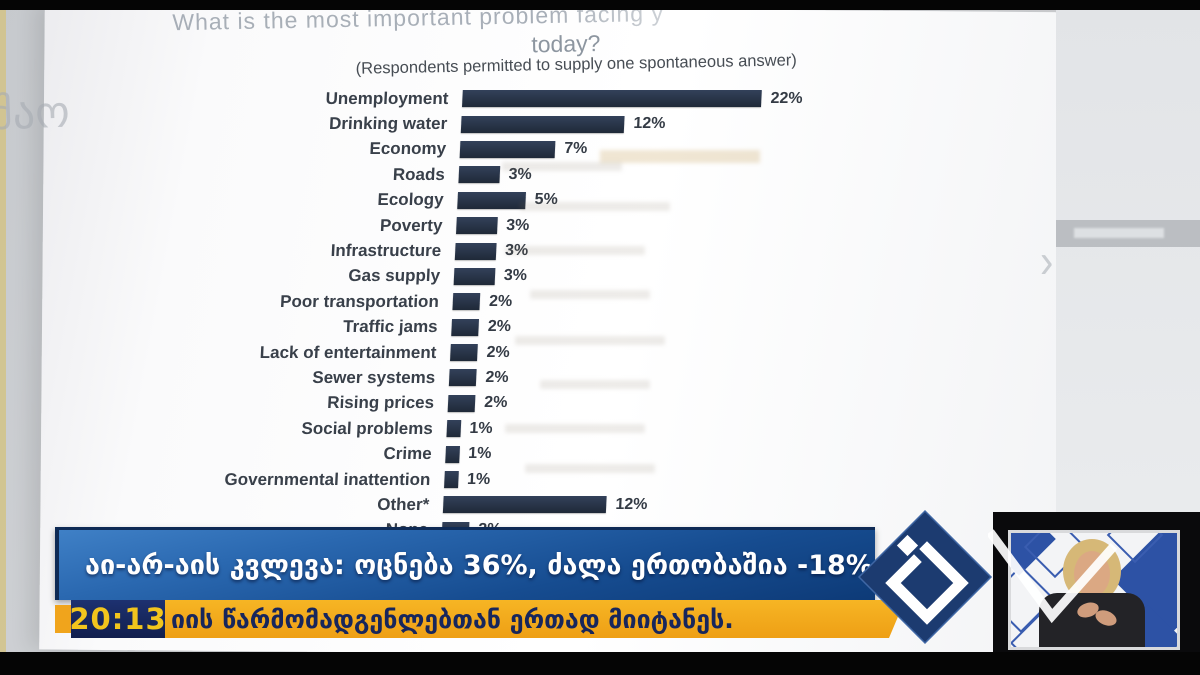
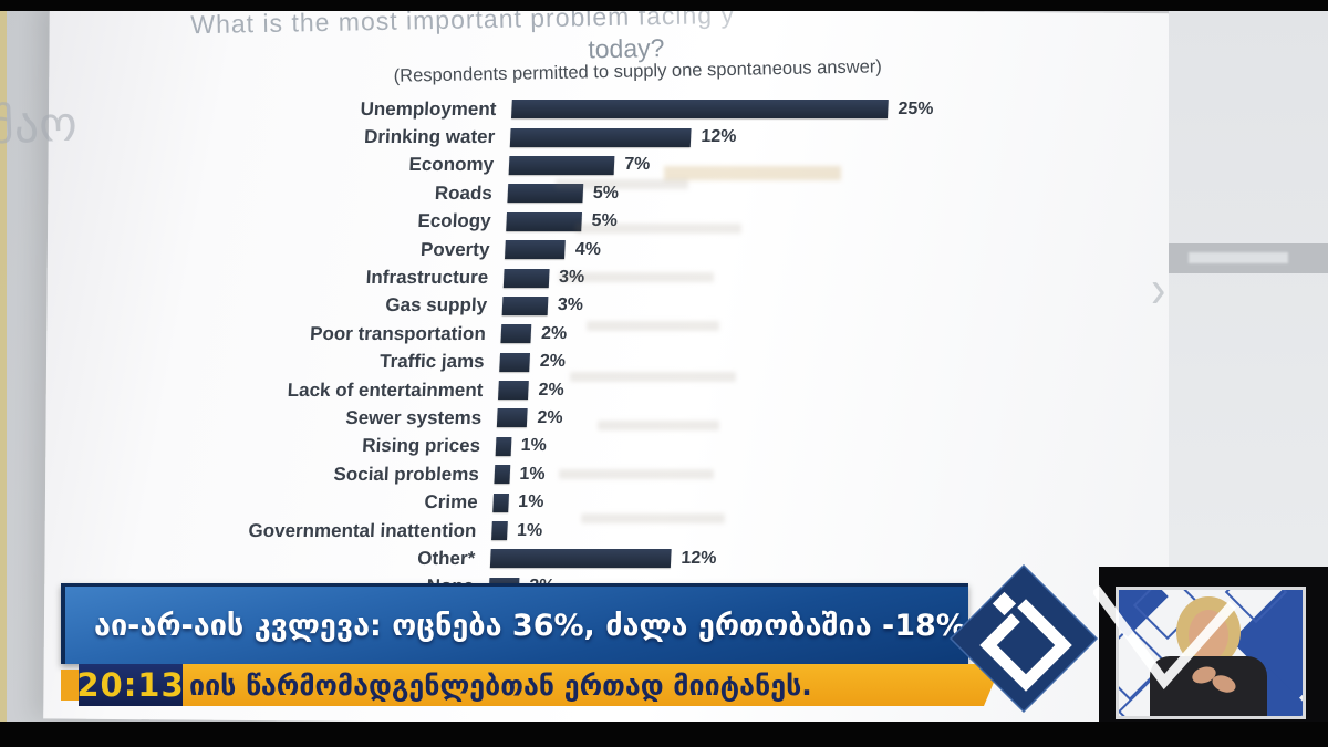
Unemployment: 22% -> 25%
Roads: 3% -> 5%
Poverty: 3% -> 4%
Rising prices: 2% -> 1%
